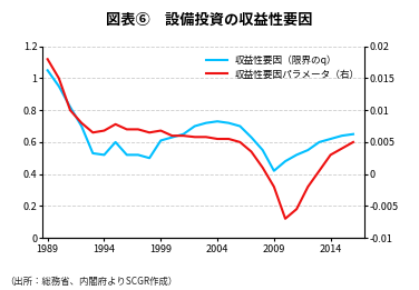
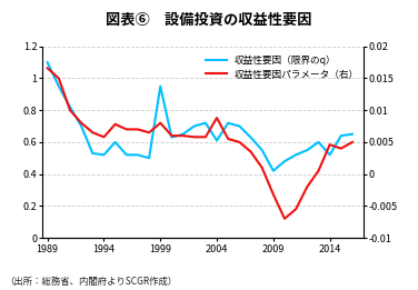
収益性要因（限界のq）/1989: 1.05 -> 1.10
収益性要因パラメータ（右）/1989: 0.0180 -> 0.0166
収益性要因パラメータ（右）/1994: 0.0068 -> 0.0058
収益性要因（限界のq）/1999: 0.61 -> 0.95
収益性要因パラメータ（右）/1999: 0.0068 -> 0.0080
収益性要因（限界のq）/2004: 0.73 -> 0.61
収益性要因パラメータ（右）/2004: 0.0055 -> 0.0088
収益性要因パラメータ（右）/2009: -0.0020 -> -0.0032
収益性要因（限界のq）/2014: 0.62 -> 0.52
収益性要因パラメータ（右）/2014: 0.0030 -> 0.0046
